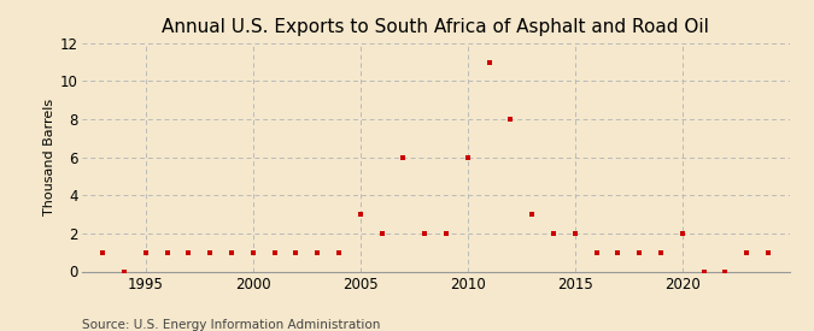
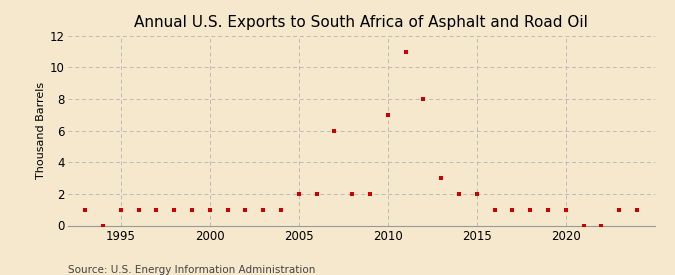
2005: 3 -> 2
2010: 6 -> 7
2020: 2 -> 1
